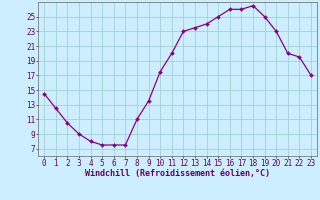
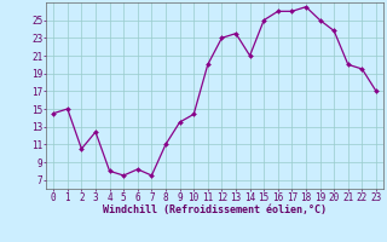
1: 12.5 -> 15.0
3: 9.0 -> 12.4
6: 7.5 -> 8.2
10: 17.5 -> 14.4
14: 24.0 -> 21.0
20: 23.0 -> 23.8
